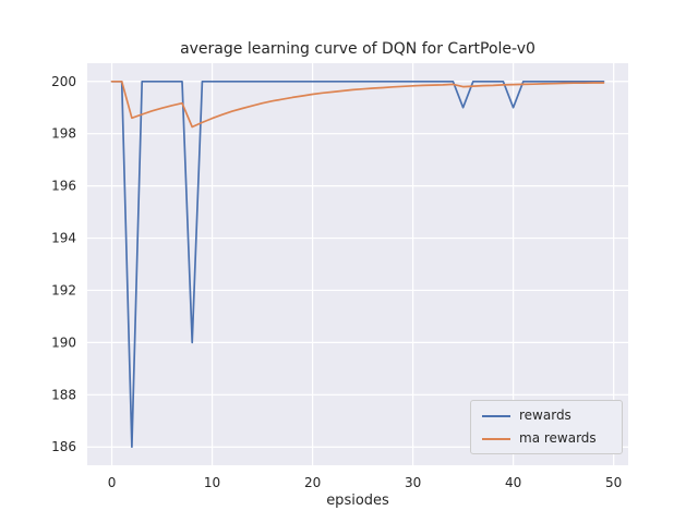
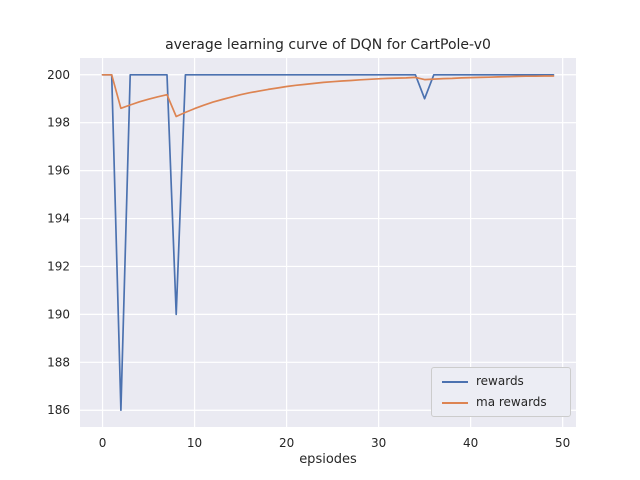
rewards/40: 199 -> 200
